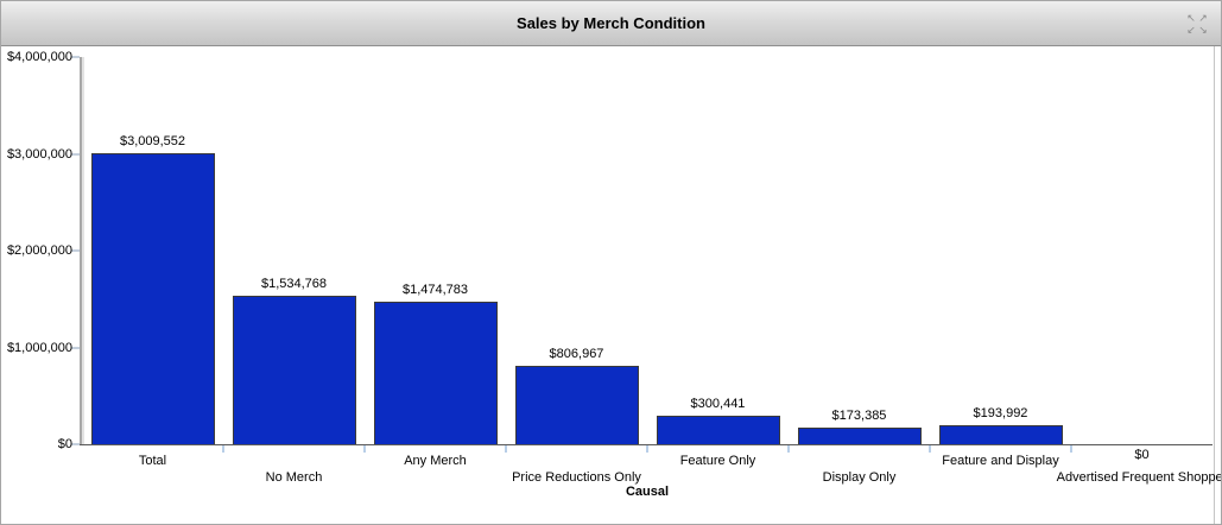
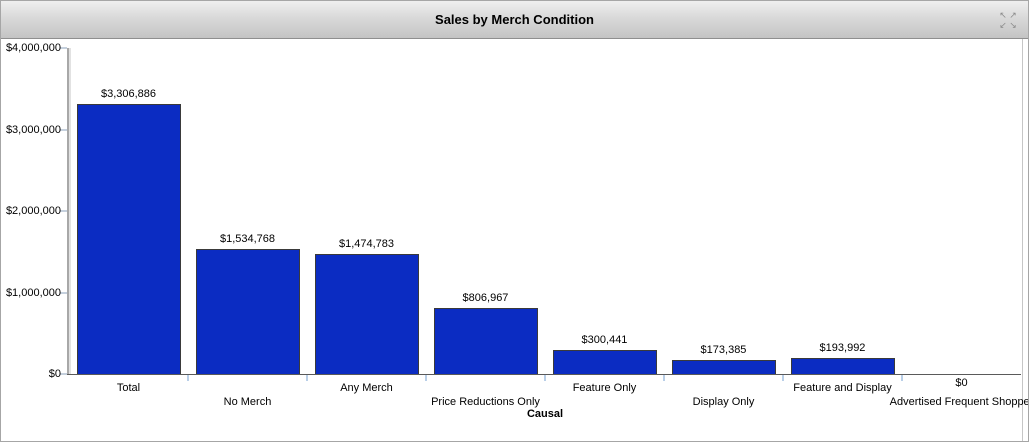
Total: $3,009,552 -> $3,306,886
